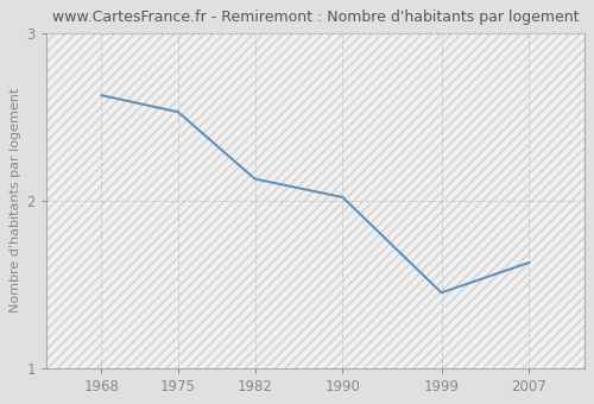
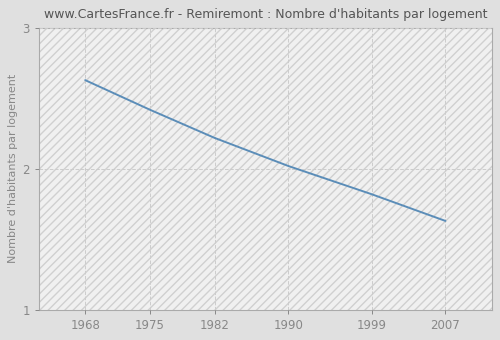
1975: 2.53 -> 2.42
1982: 2.13 -> 2.22
1999: 1.45 -> 1.82
